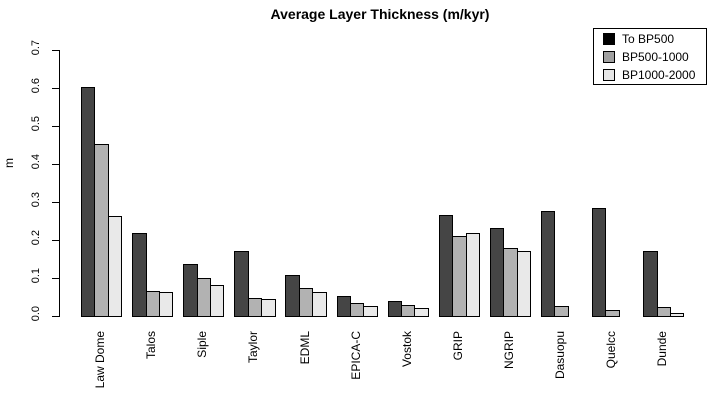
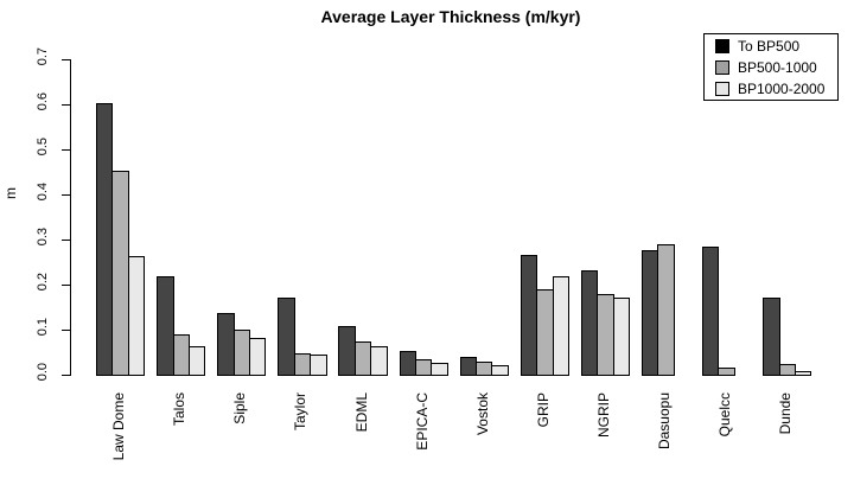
BP500-1000/Talos: 0.07 -> 0.09
BP500-1000/GRIP: 0.21 -> 0.19
BP500-1000/Dasuopu: 0.03 -> 0.29
